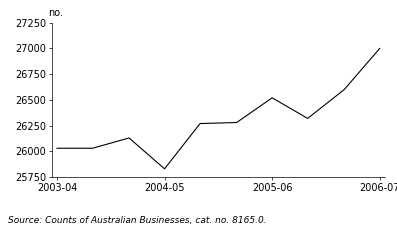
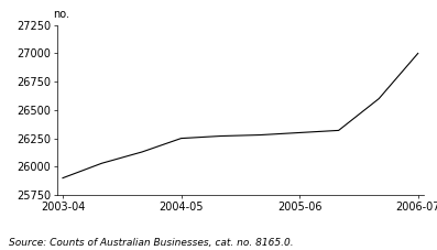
2003-04: 26030 -> 25900
2004-05: 25830 -> 26250
2005-06: 26520 -> 26300
